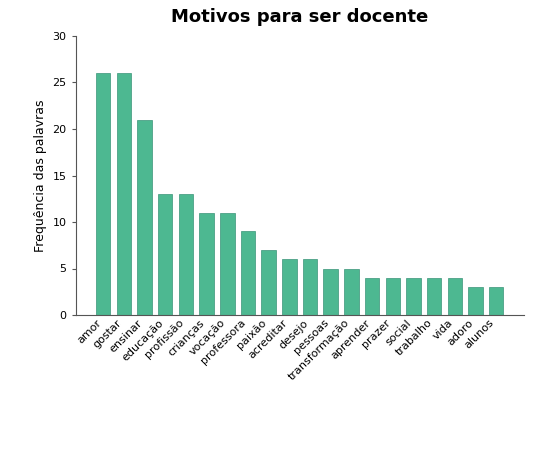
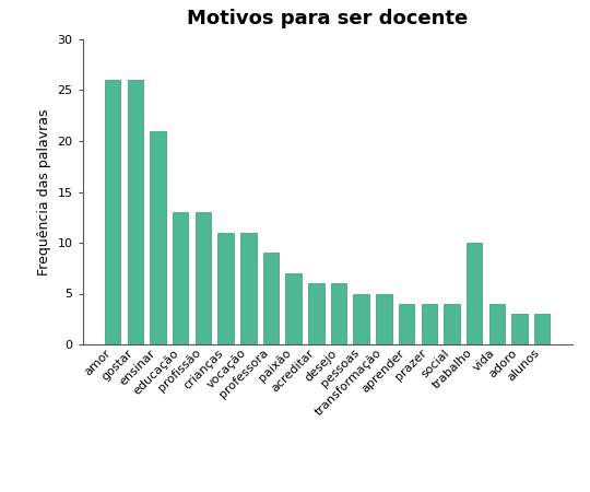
trabalho: 4 -> 10
